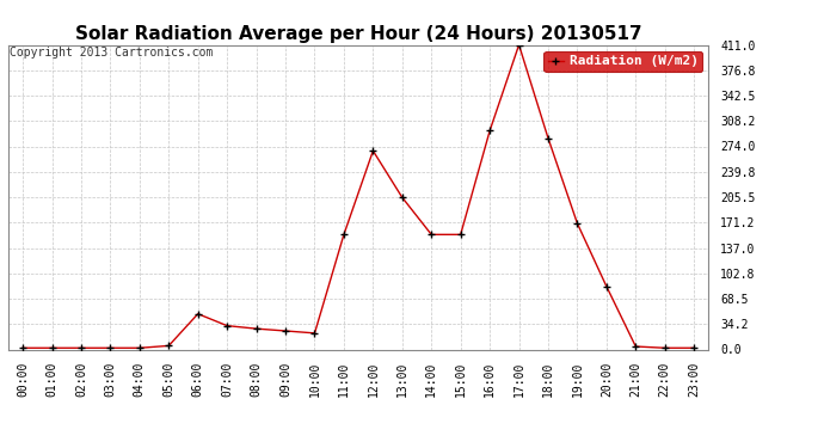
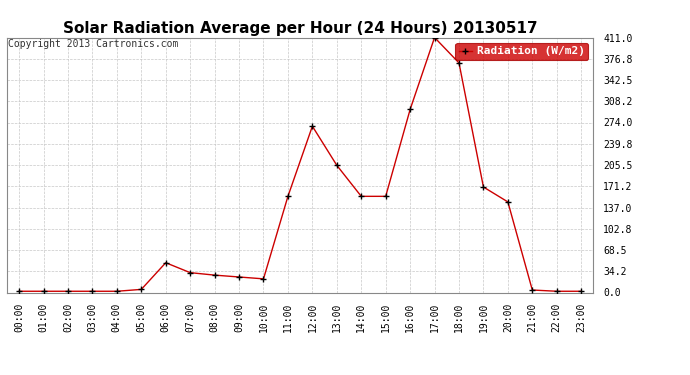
18:00: 285 -> 370
20:00: 85 -> 146
